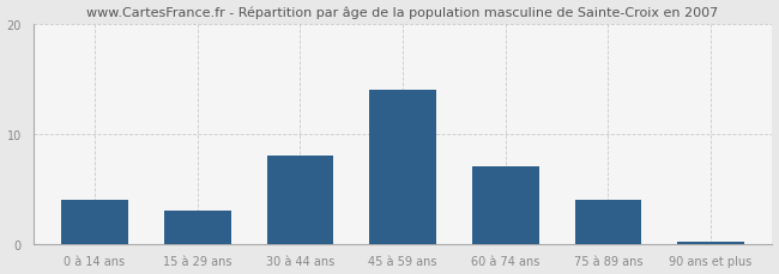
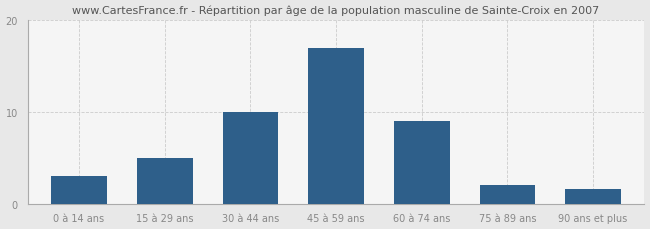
0 à 14 ans: 4.0 -> 3.0
15 à 29 ans: 3.0 -> 5.0
30 à 44 ans: 8.0 -> 10.0
45 à 59 ans: 14.0 -> 17.0
60 à 74 ans: 7.0 -> 9.0
75 à 89 ans: 4.0 -> 2.0
90 ans et plus: 0.2 -> 1.6
